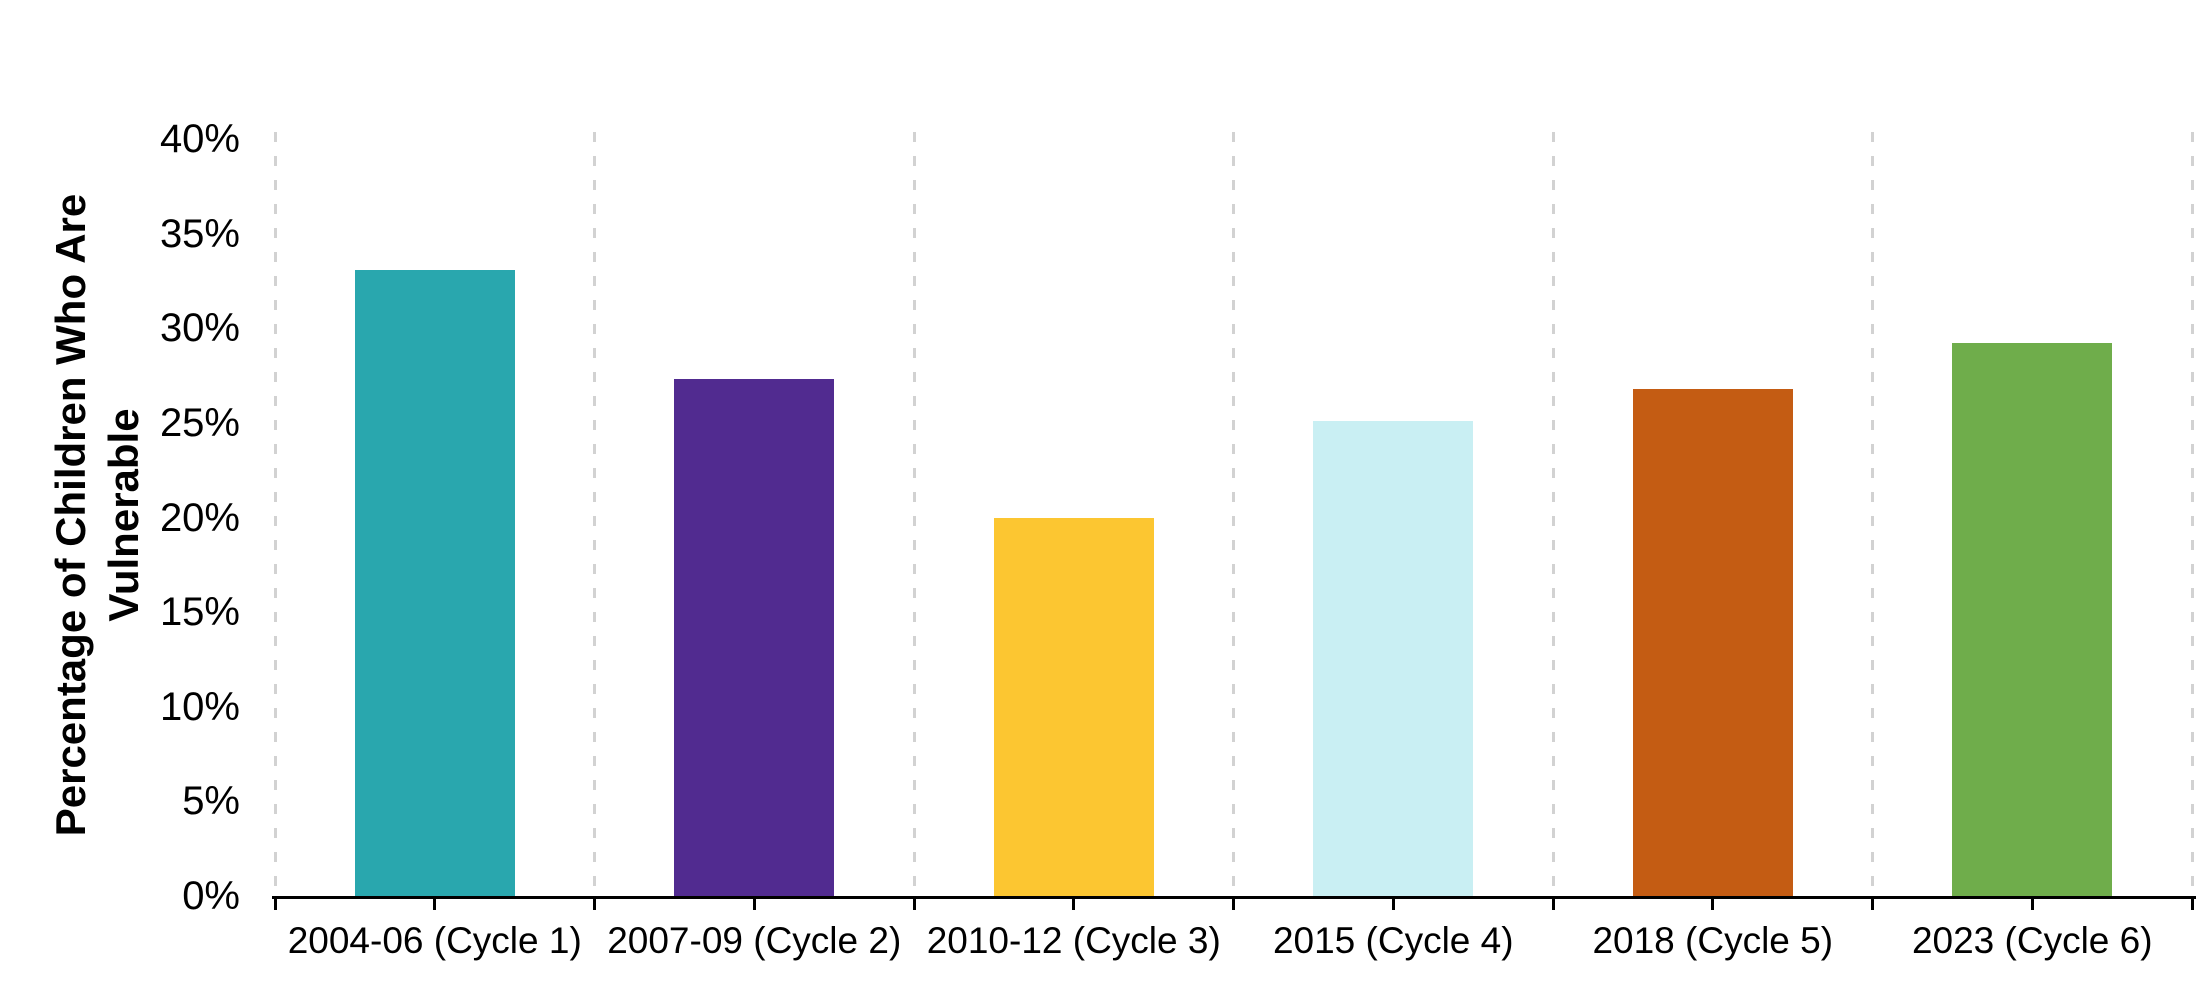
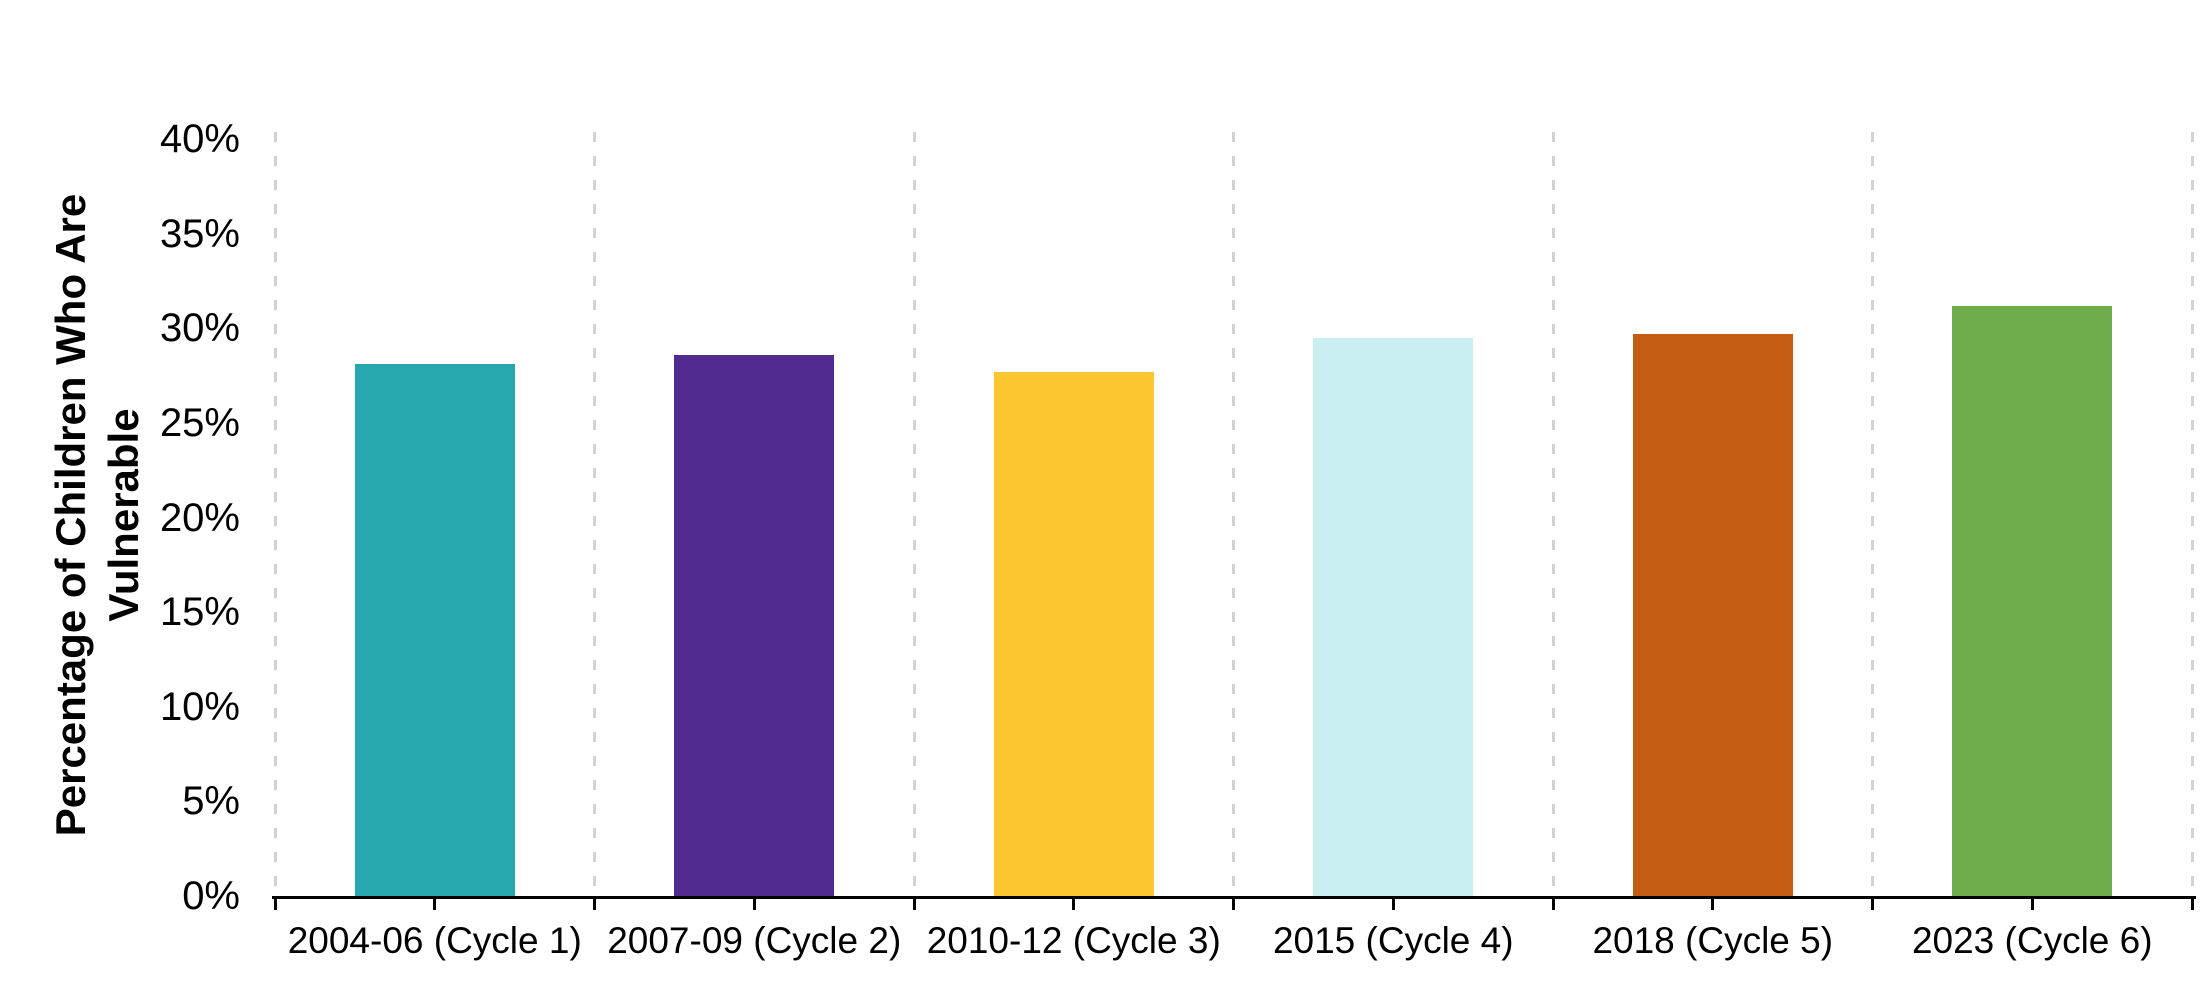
2004-06 (Cycle 1): 33.1% -> 28.1%
2007-09 (Cycle 2): 27.3% -> 28.6%
2010-12 (Cycle 3): 20.0% -> 27.7%
2015 (Cycle 4): 25.1% -> 29.5%
2018 (Cycle 5): 26.8% -> 29.7%
2023 (Cycle 6): 29.2% -> 31.2%
